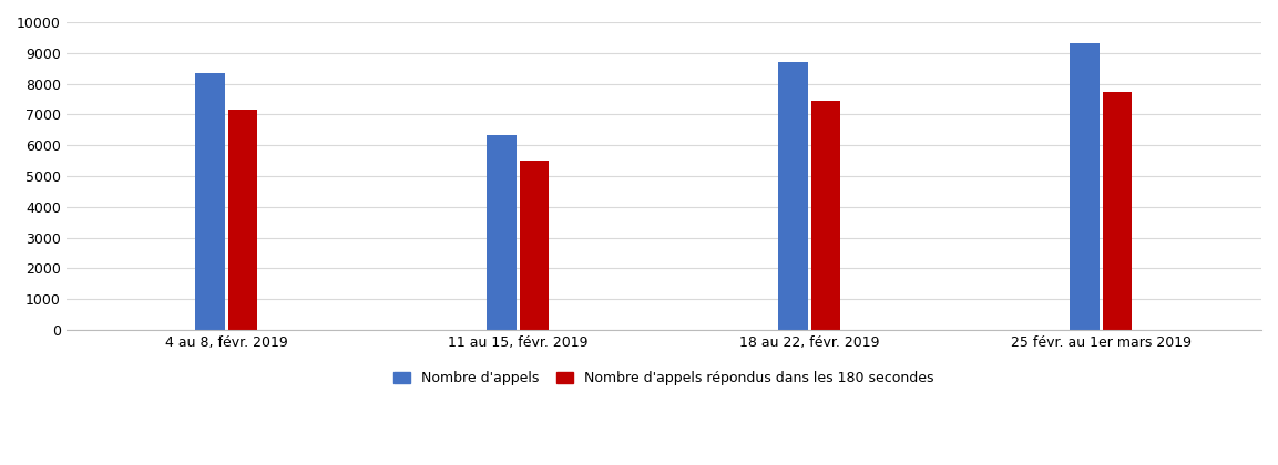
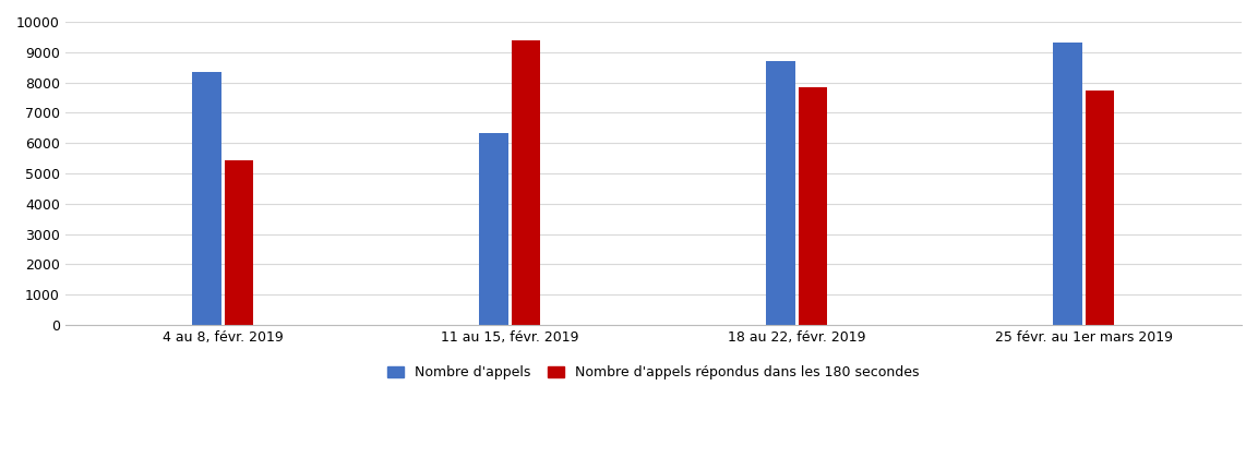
Nombre d'appels répondus dans les 180 secondes/4 au 8, févr. 2019: 7150 -> 5450
Nombre d'appels répondus dans les 180 secondes/11 au 15, févr. 2019: 5500 -> 9400
Nombre d'appels répondus dans les 180 secondes/18 au 22, févr. 2019: 7450 -> 7850
